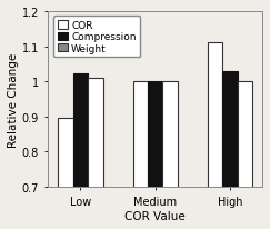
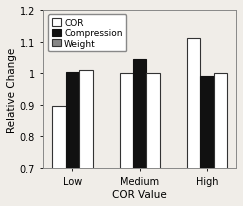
Compression/Low: 1.022 -> 1.005
Compression/Medium: 1.001 -> 1.045
Compression/High: 1.030 -> 0.990
